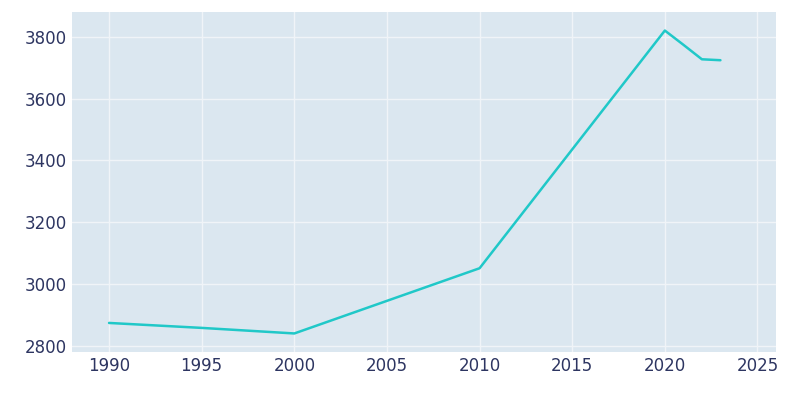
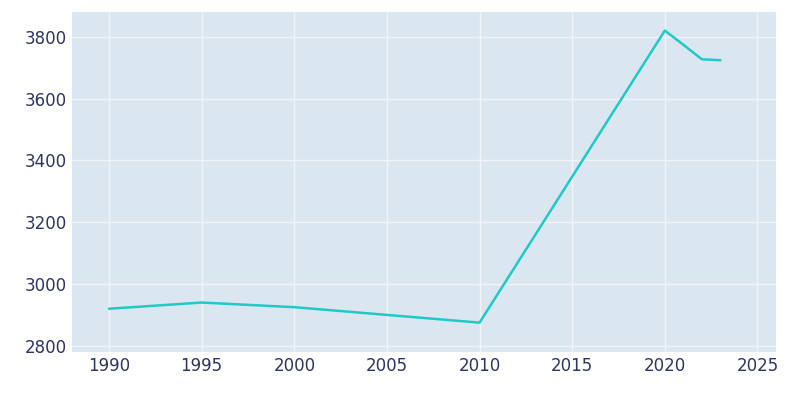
1990: 2874 -> 2920
1995: 2858 -> 2940
2000: 2840 -> 2925
2010: 3051 -> 2875
